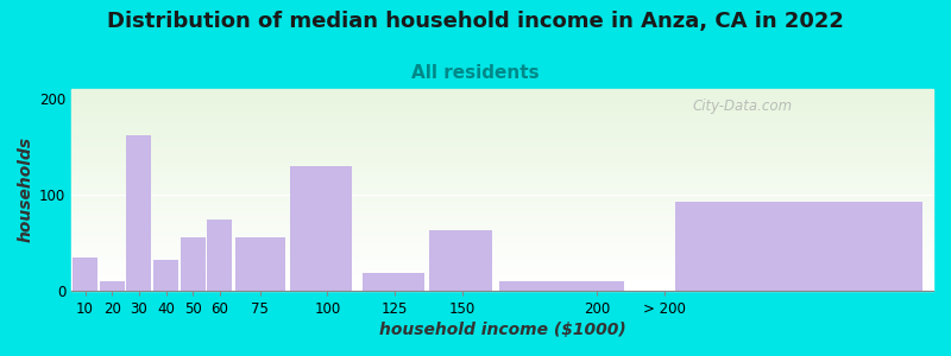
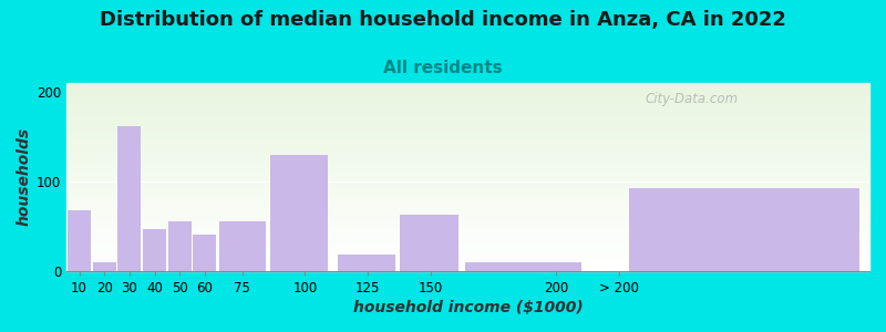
10: 34 -> 68
40: 32 -> 47
60: 74 -> 40
